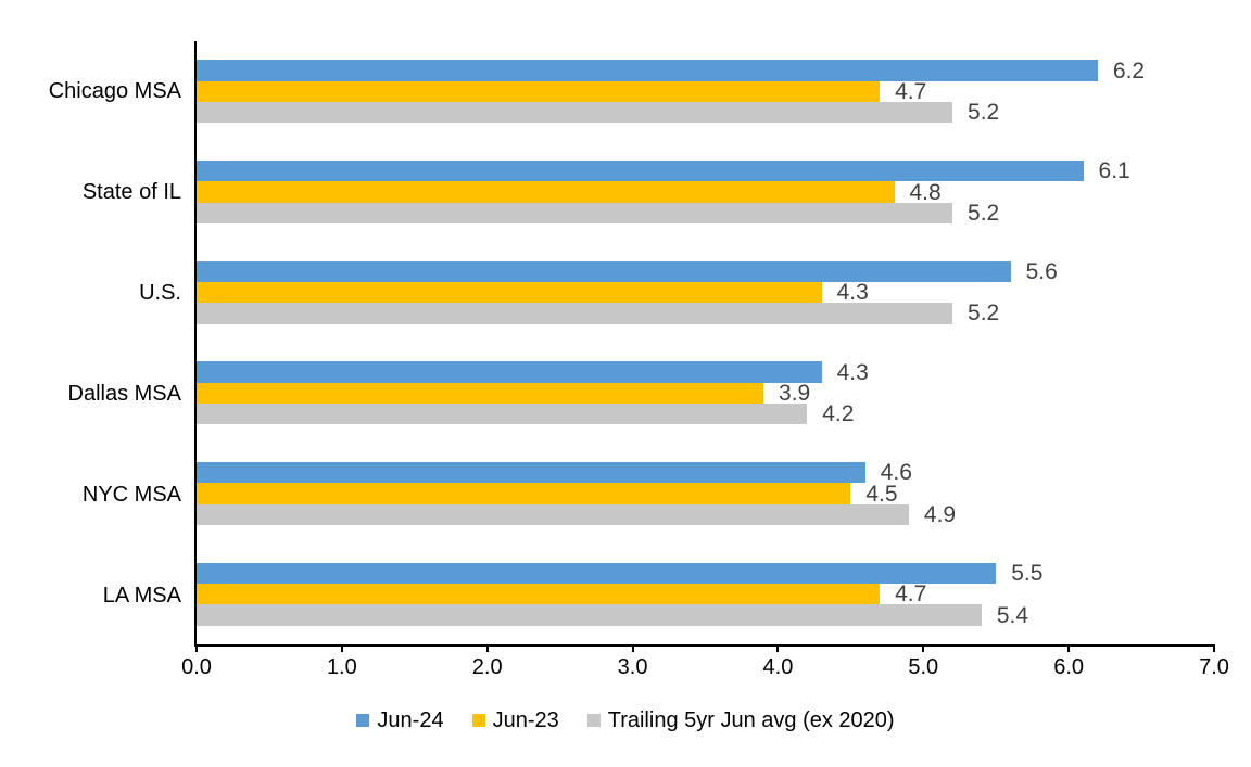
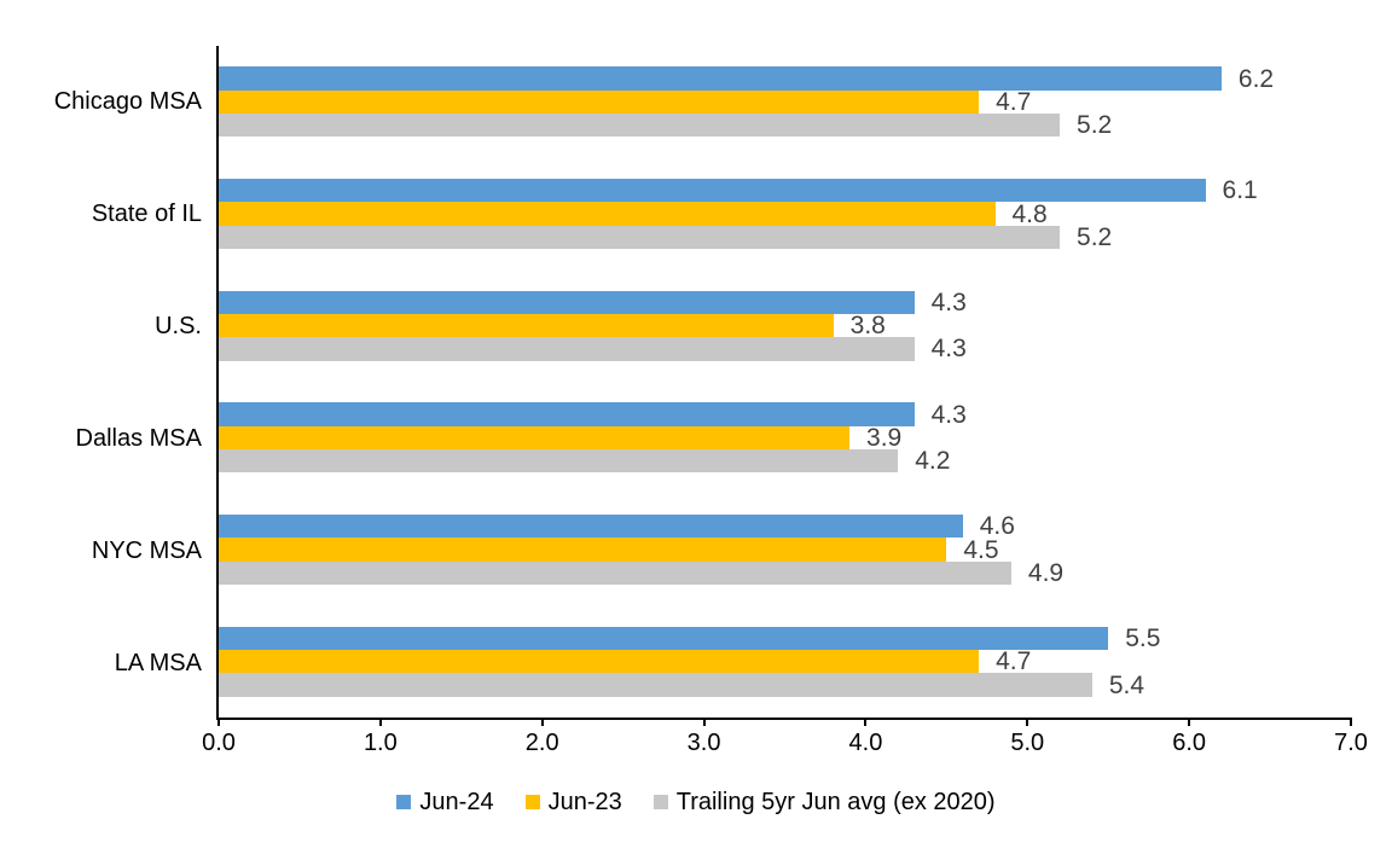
Jun-24/U.S.: 5.6 -> 4.3
Jun-23/U.S.: 4.3 -> 3.8
Trailing 5yr Jun avg (ex 2020)/U.S.: 5.2 -> 4.3
